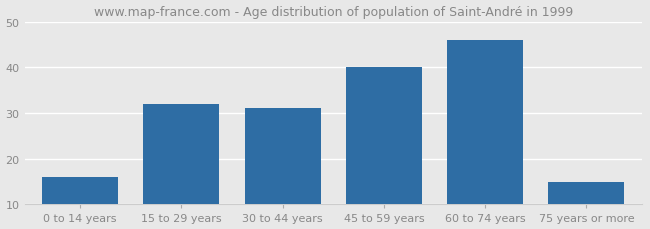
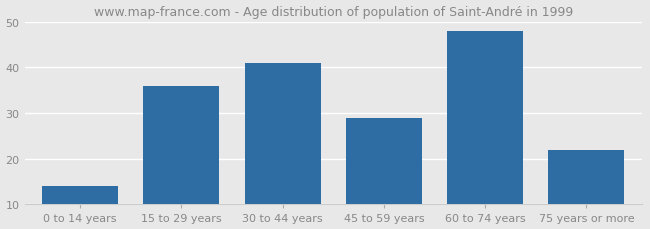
0 to 14 years: 16 -> 14
15 to 29 years: 32 -> 36
30 to 44 years: 31 -> 41
45 to 59 years: 40 -> 29
60 to 74 years: 46 -> 48
75 years or more: 15 -> 22
